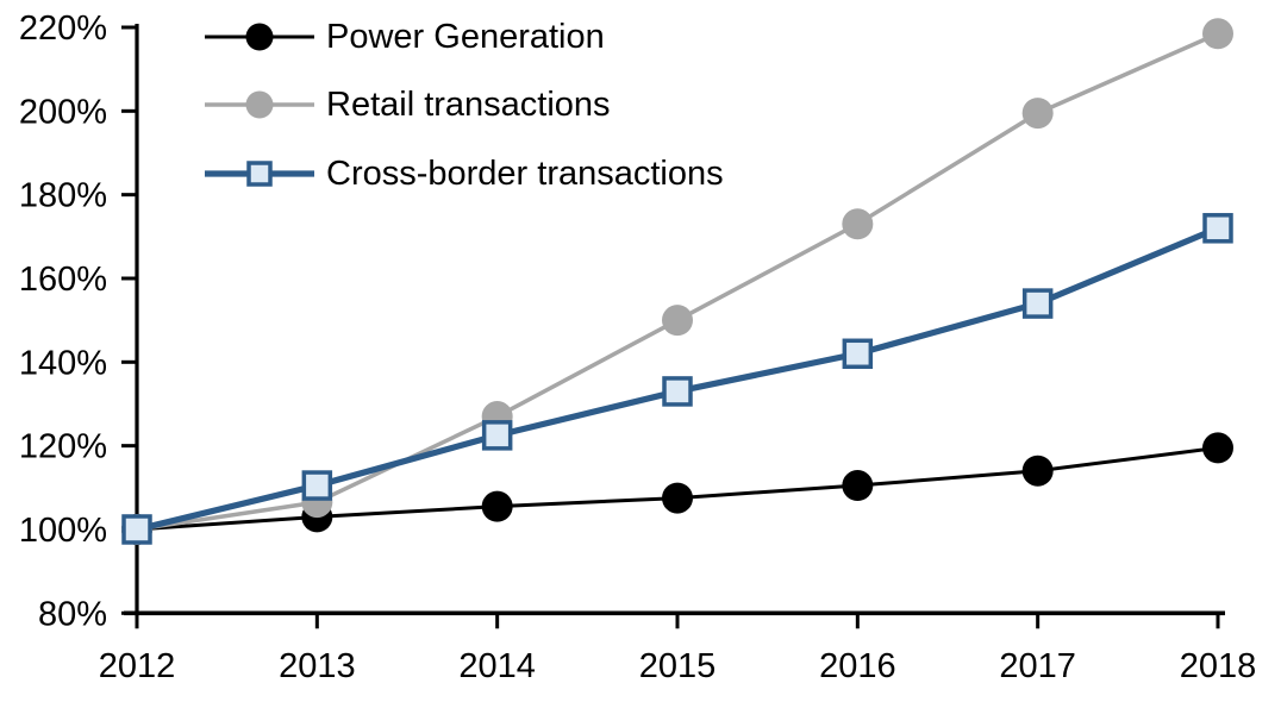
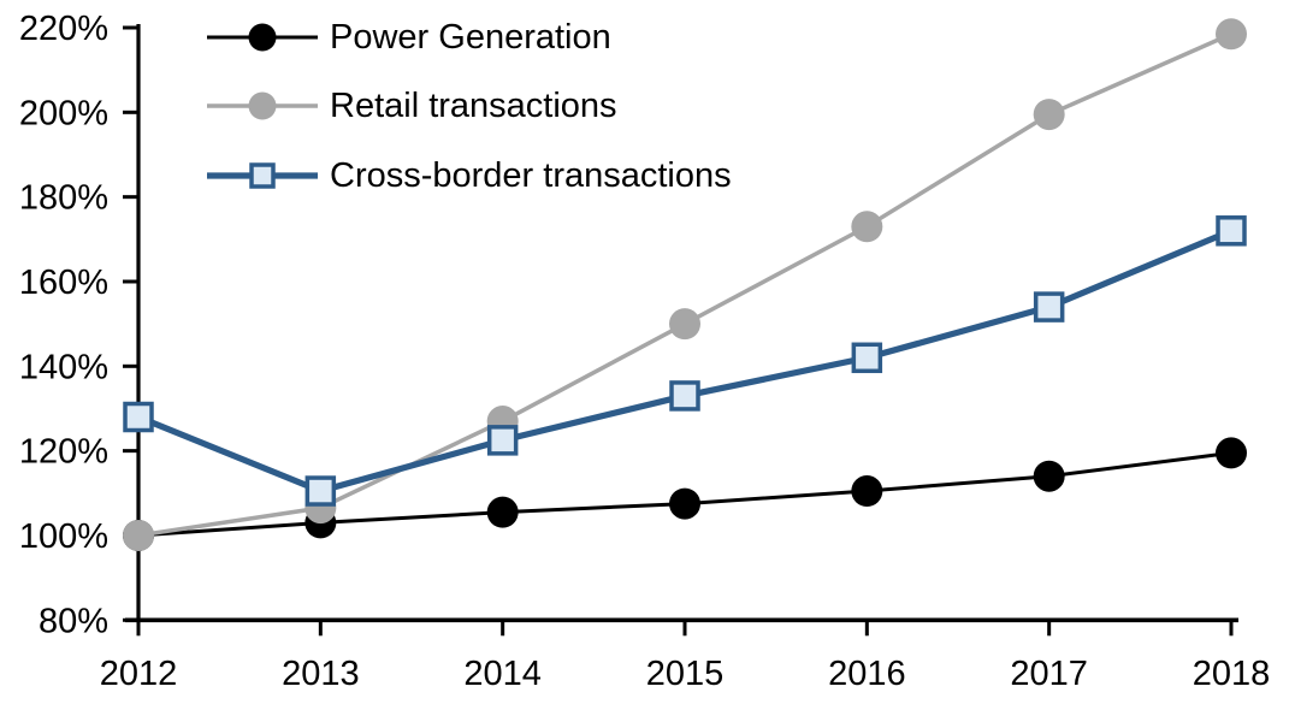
Cross-border transactions/2012: 100% -> 128%
